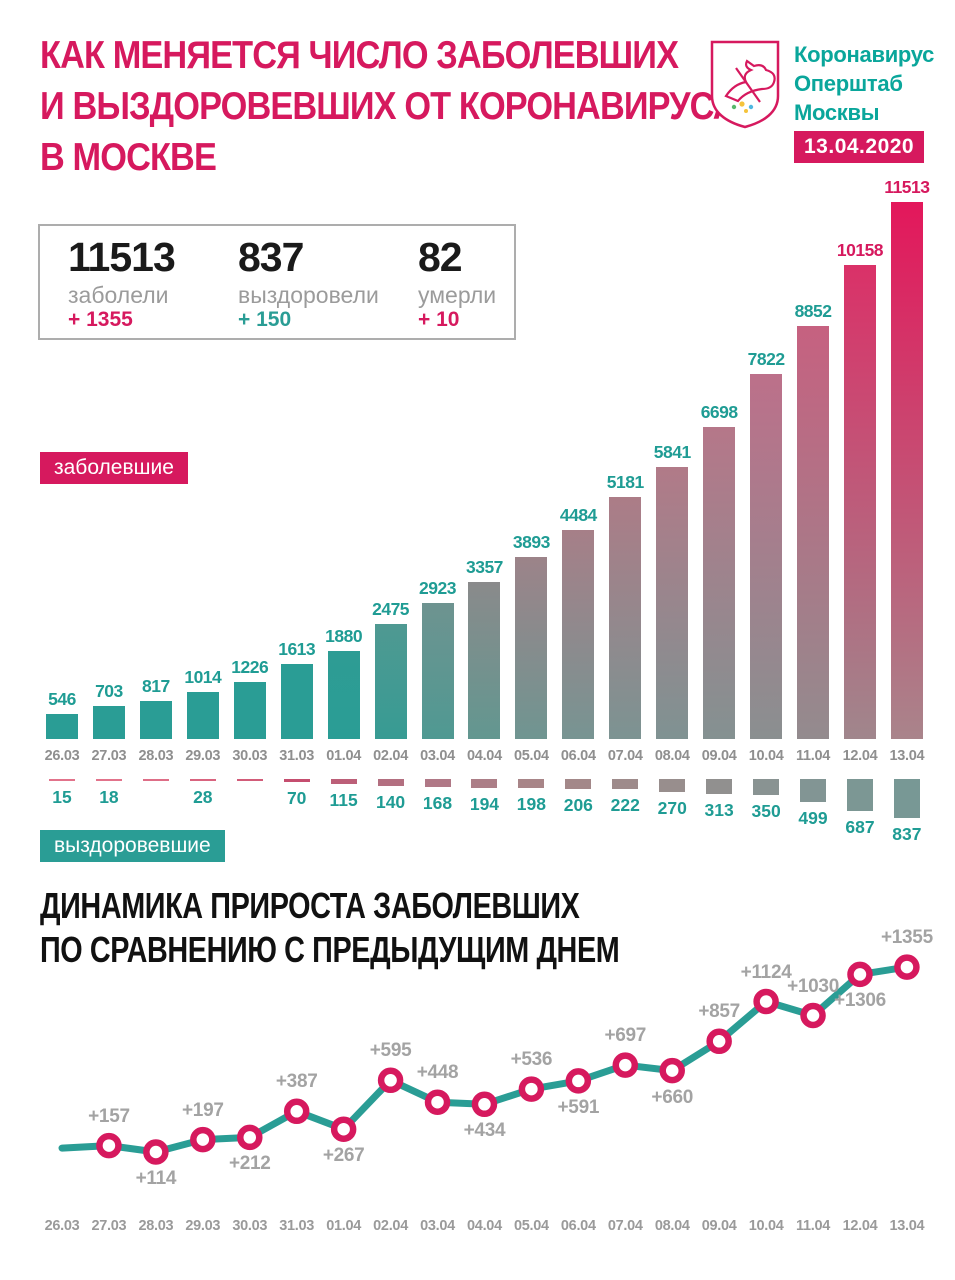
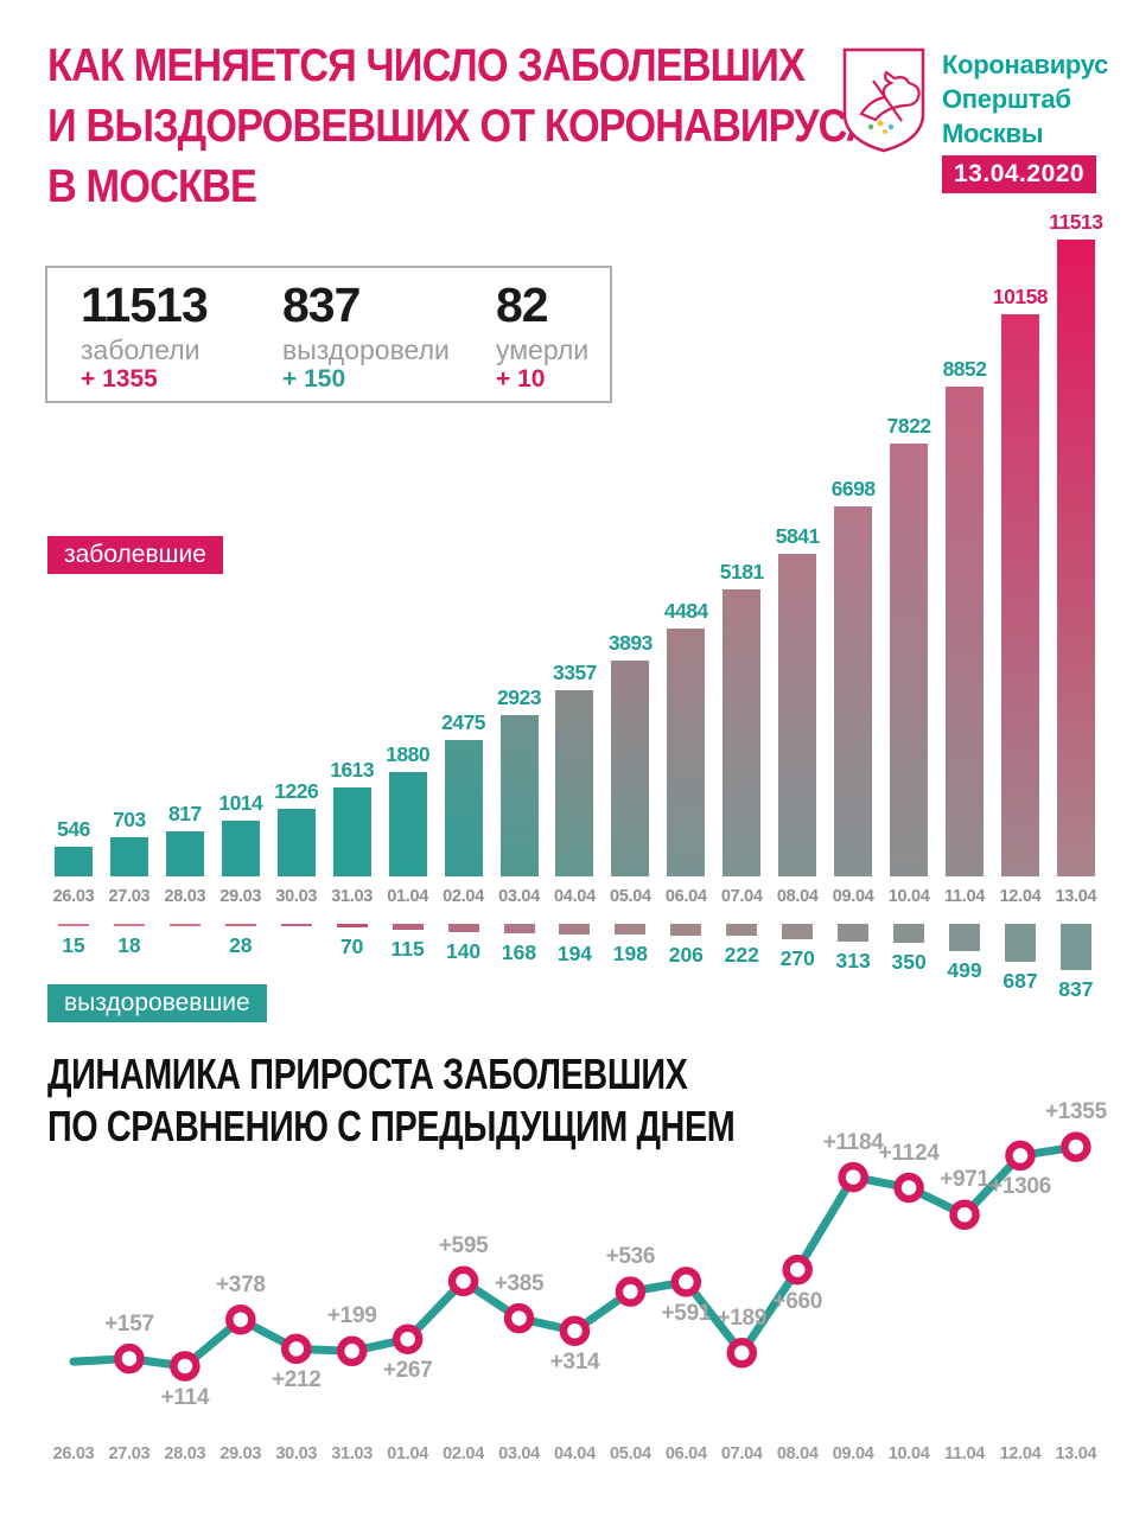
ДИНАМИКА ПРИРОСТА ЗАБОЛЕВШИХ ПО СРАВНЕНИЮ С ПРЕДЫДУЩИМ ДНЕМ/29.03: +197 -> +378
ДИНАМИКА ПРИРОСТА ЗАБОЛЕВШИХ ПО СРАВНЕНИЮ С ПРЕДЫДУЩИМ ДНЕМ/31.03: +387 -> +199
ДИНАМИКА ПРИРОСТА ЗАБОЛЕВШИХ ПО СРАВНЕНИЮ С ПРЕДЫДУЩИМ ДНЕМ/03.04: +448 -> +385
ДИНАМИКА ПРИРОСТА ЗАБОЛЕВШИХ ПО СРАВНЕНИЮ С ПРЕДЫДУЩИМ ДНЕМ/04.04: +434 -> +314
ДИНАМИКА ПРИРОСТА ЗАБОЛЕВШИХ ПО СРАВНЕНИЮ С ПРЕДЫДУЩИМ ДНЕМ/07.04: +697 -> +189
ДИНАМИКА ПРИРОСТА ЗАБОЛЕВШИХ ПО СРАВНЕНИЮ С ПРЕДЫДУЩИМ ДНЕМ/09.04: +857 -> +1184
ДИНАМИКА ПРИРОСТА ЗАБОЛЕВШИХ ПО СРАВНЕНИЮ С ПРЕДЫДУЩИМ ДНЕМ/11.04: +1030 -> +971
